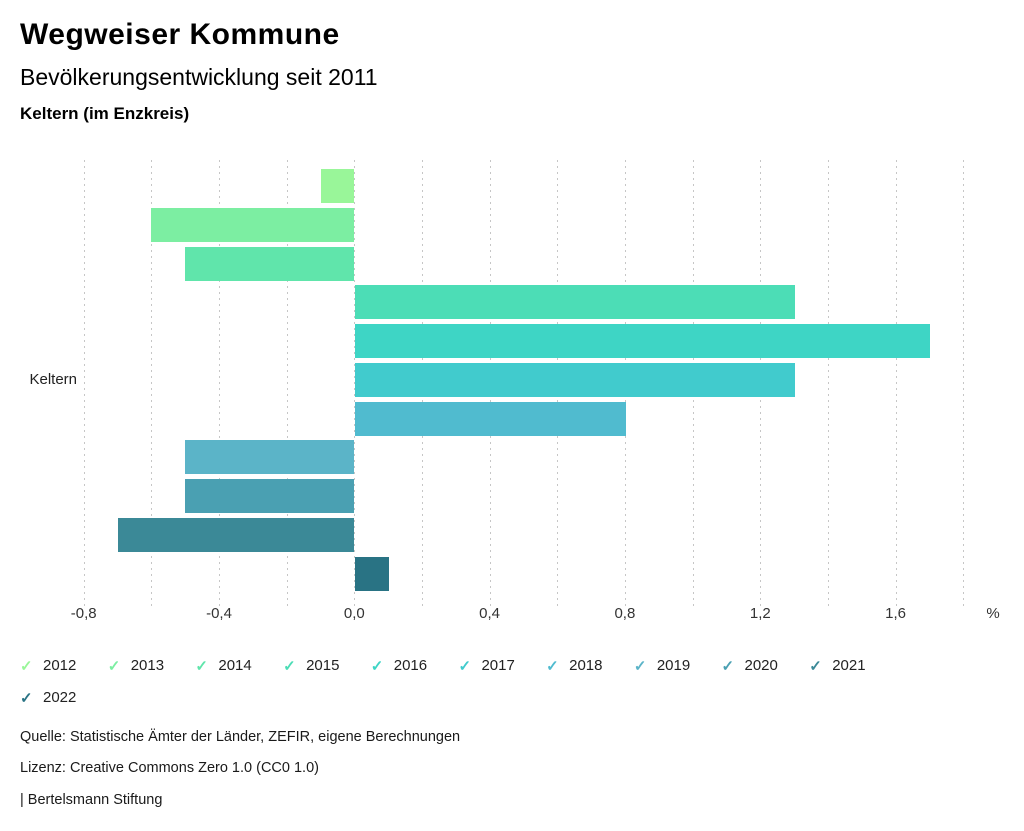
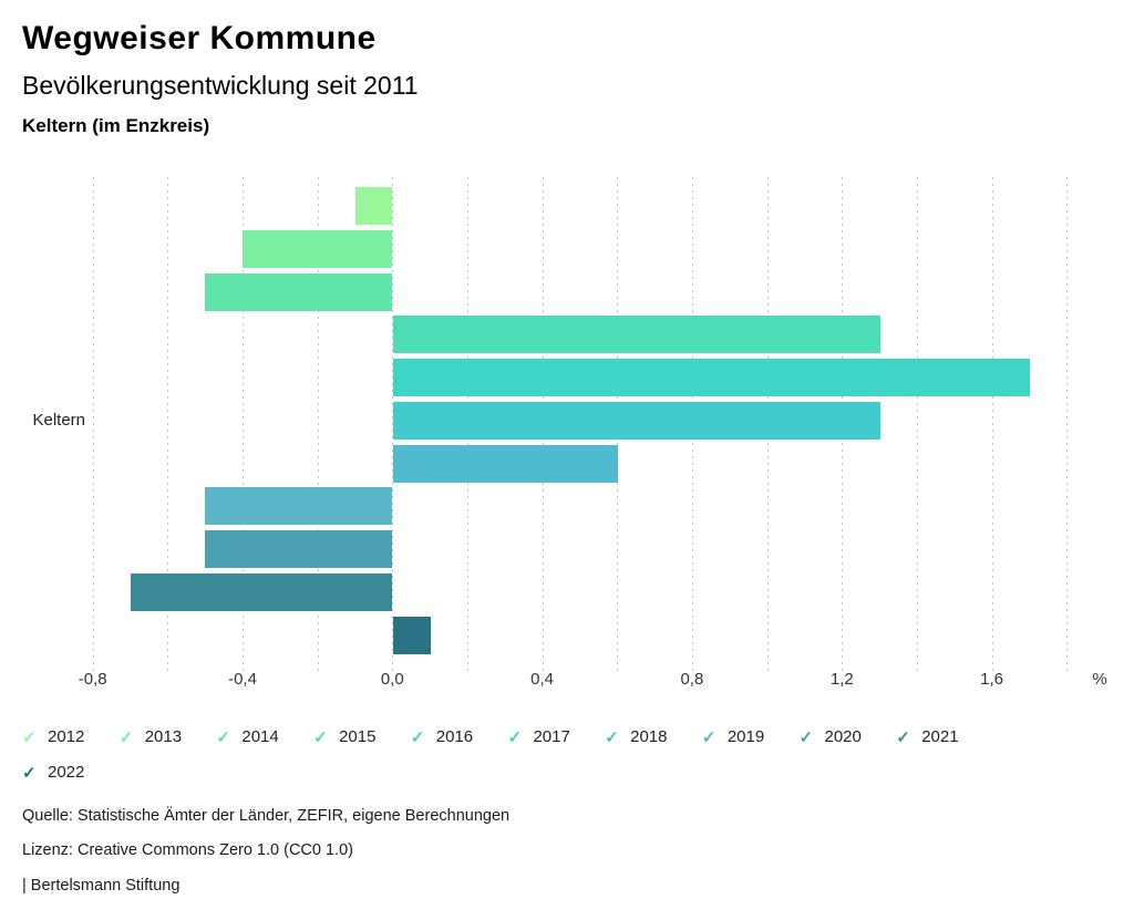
2013: -0,6 -> -0,4
2018: 0,8 -> 0,6
